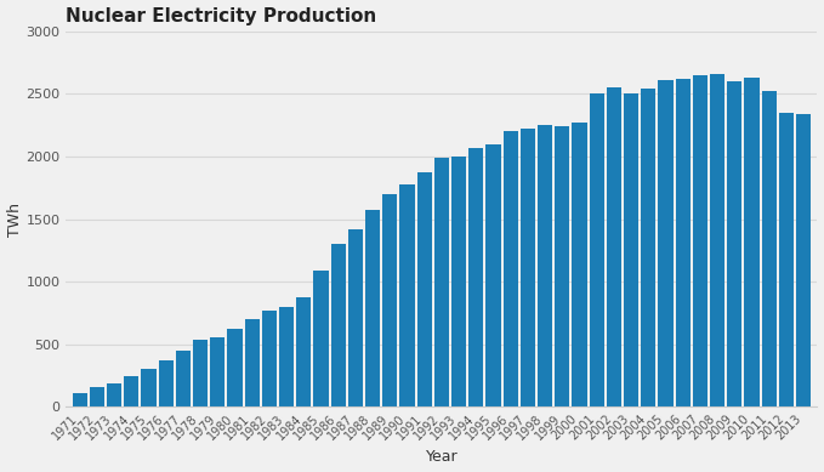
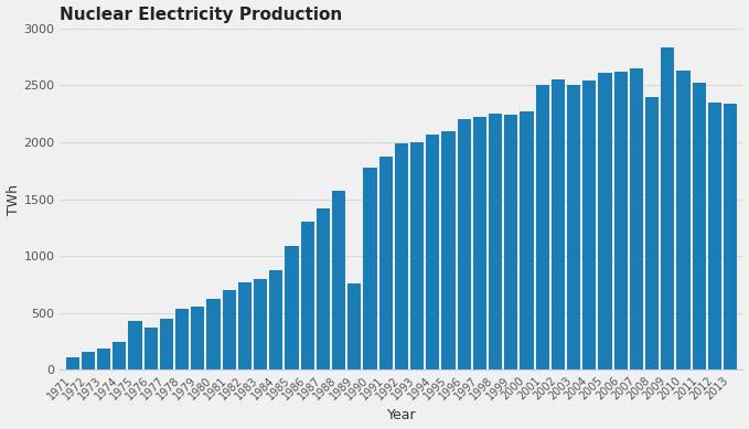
1975: 300 -> 430
1989: 1700 -> 760
2008: 2660 -> 2400
2009: 2600 -> 2830
